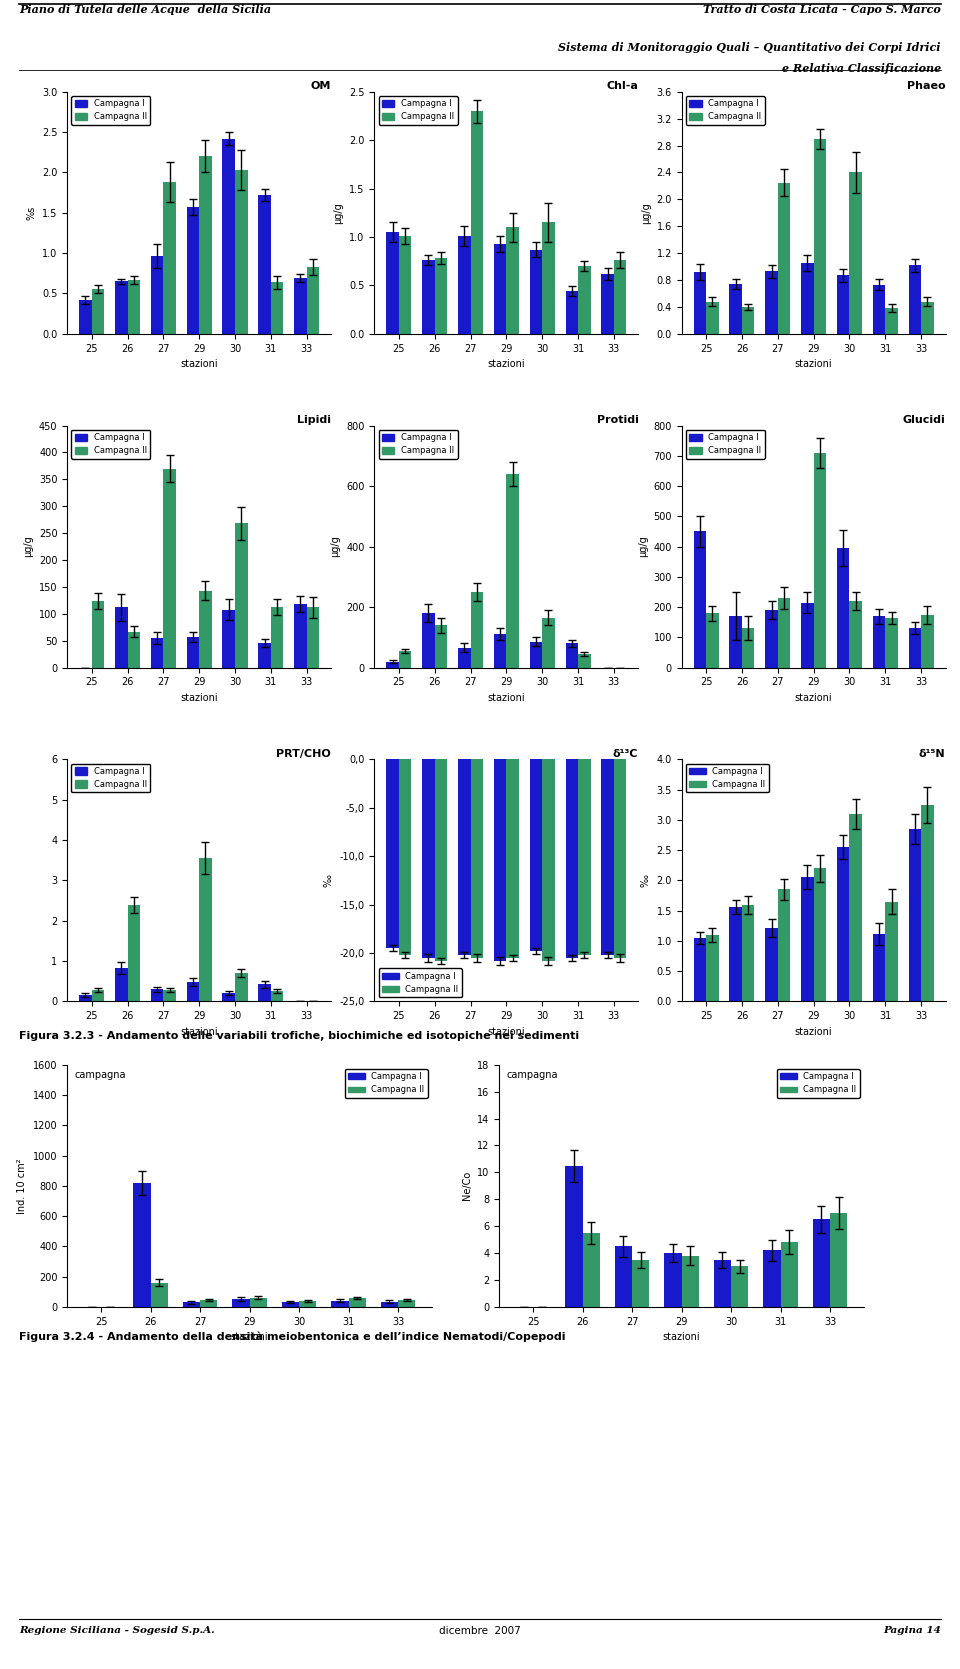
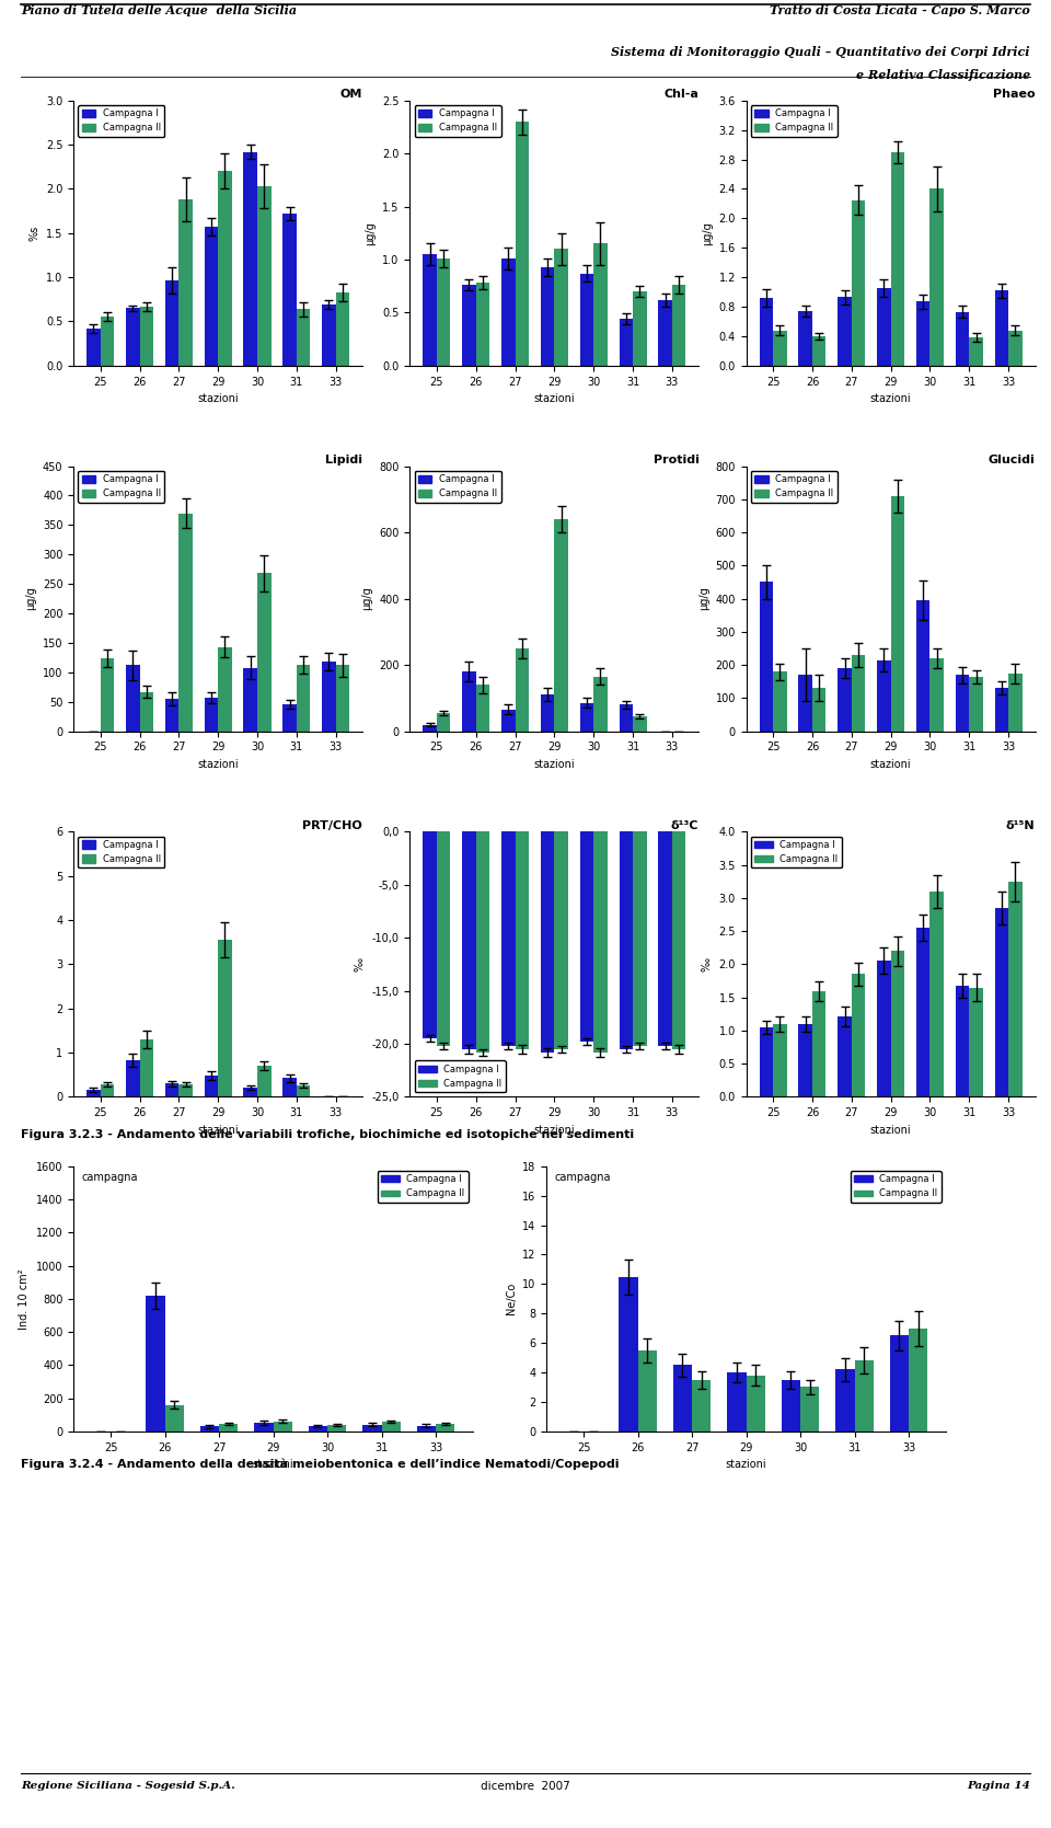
PRT/CHO/Campagna II/26: 2.40 -> 1.30
δ¹⁵N/Campagna I/26: 1.56 -> 1.10
δ¹⁵N/Campagna I/31: 1.12 -> 1.68
